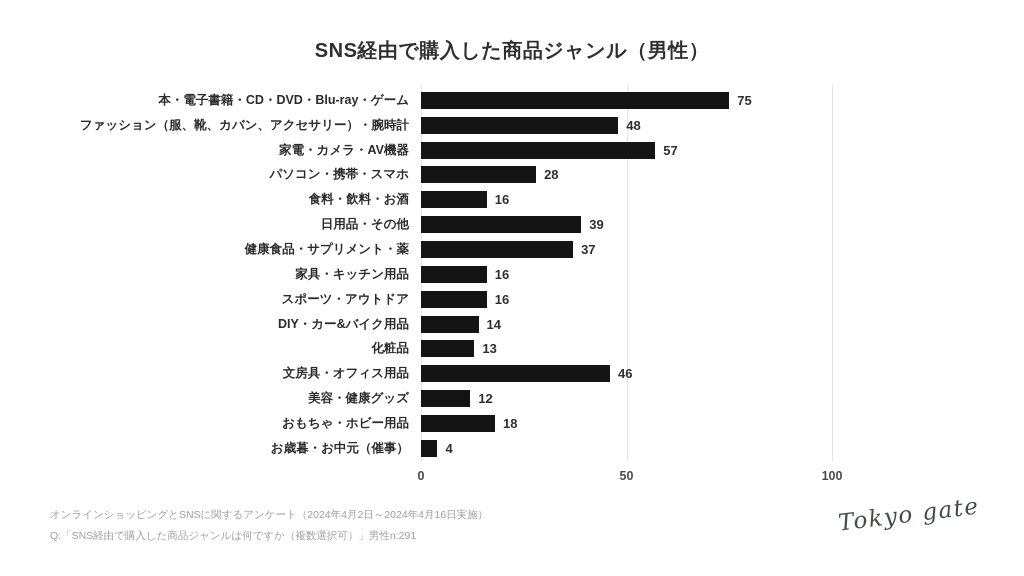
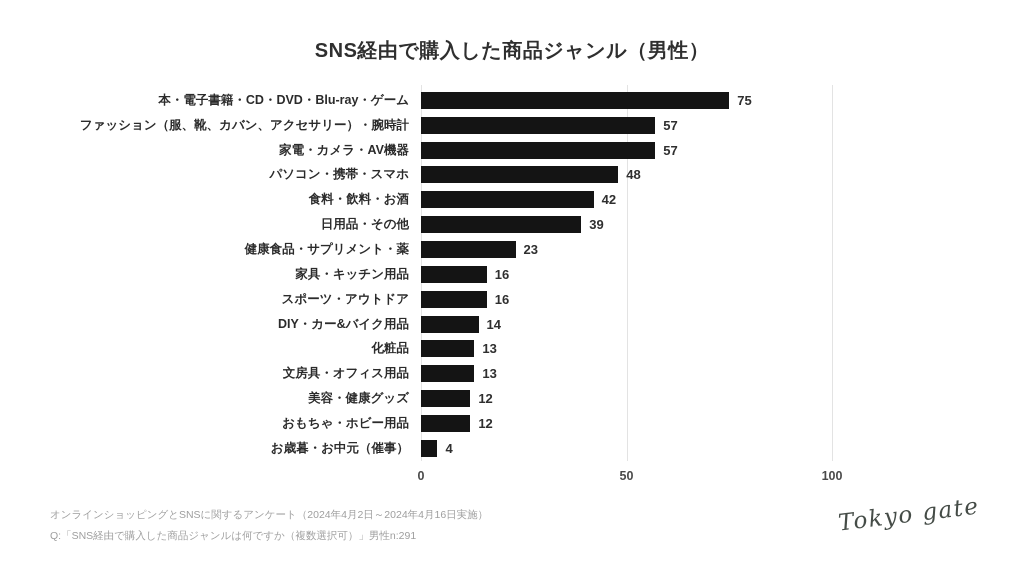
ファッション（服、靴、カバン、アクセサリー）・腕時計: 48 -> 57
パソコン・携帯・スマホ: 28 -> 48
食料・飲料・お酒: 16 -> 42
健康食品・サプリメント・薬: 37 -> 23
文房具・オフィス用品: 46 -> 13
おもちゃ・ホビー用品: 18 -> 12
